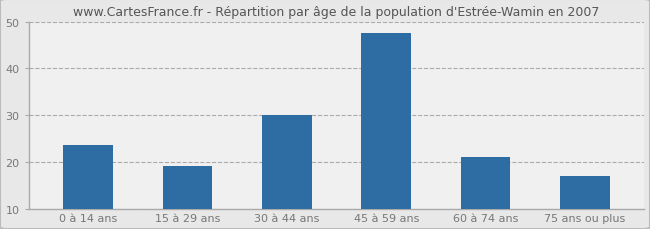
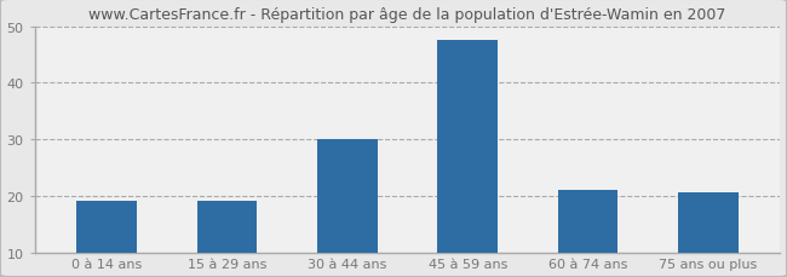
0 à 14 ans: 23.5 -> 19.0
75 ans ou plus: 17.0 -> 20.5
